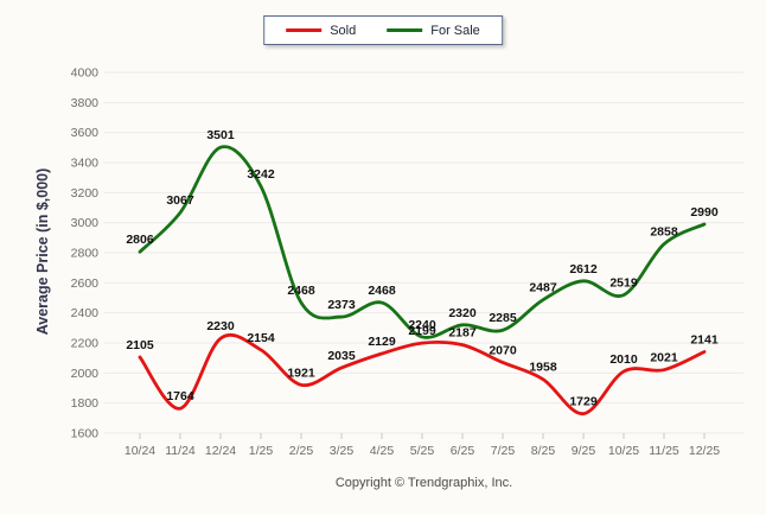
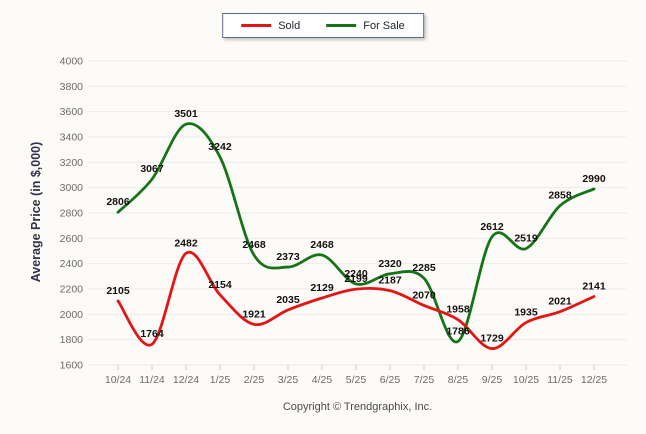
Sold/12/24: 2230 -> 2482
For Sale/8/25: 2487 -> 1786
Sold/10/25: 2010 -> 1935
